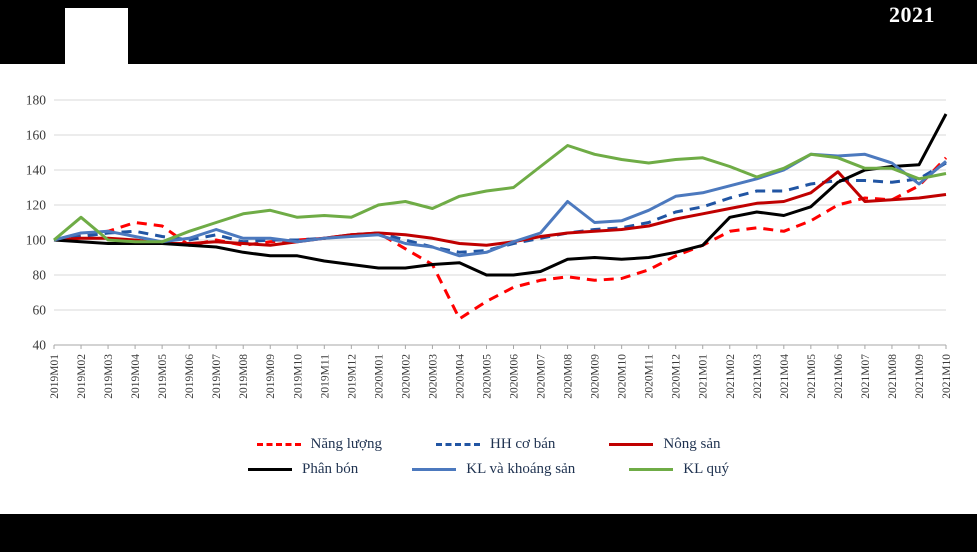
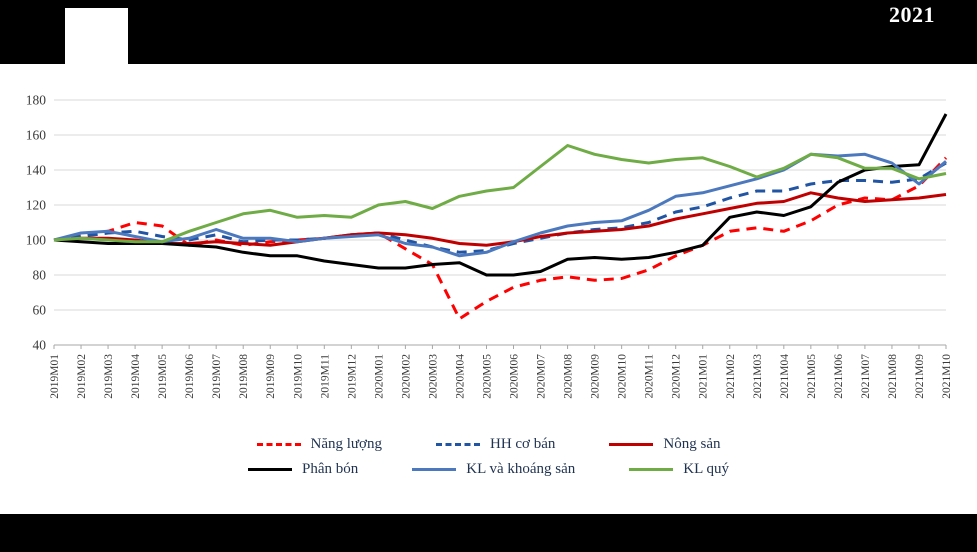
KL quý/2019M02: 113 -> 101
KL và khoáng sản/2020M08: 122 -> 108
Nông sản/2021M06: 139 -> 124
